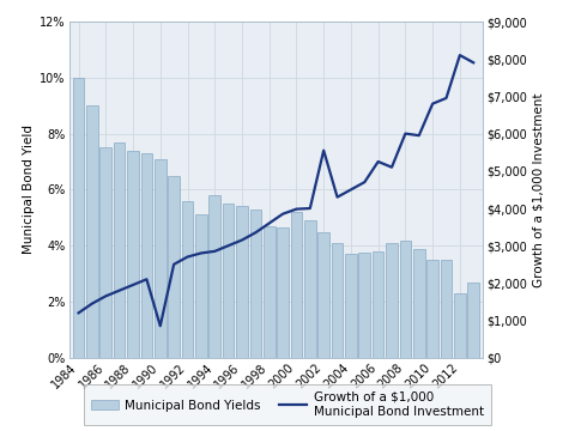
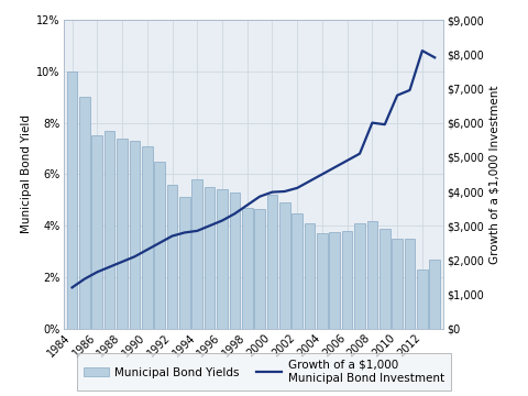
Growth of a $1,000 Municipal Bond Investment/1990: $850 -> $2,300
Growth of a $1,000 Municipal Bond Investment/2002: $5,550 -> $4,100
Growth of a $1,000 Municipal Bond Investment/2006: $5,250 -> $4,900
